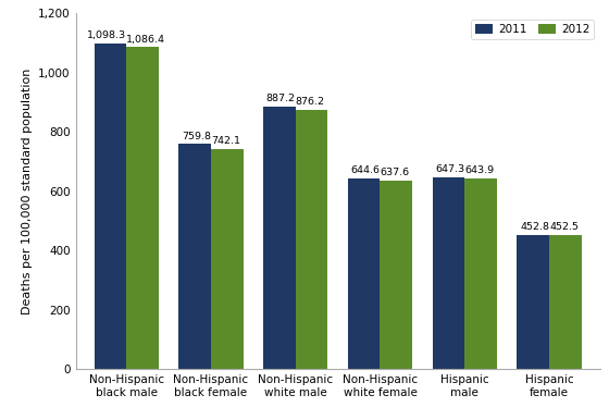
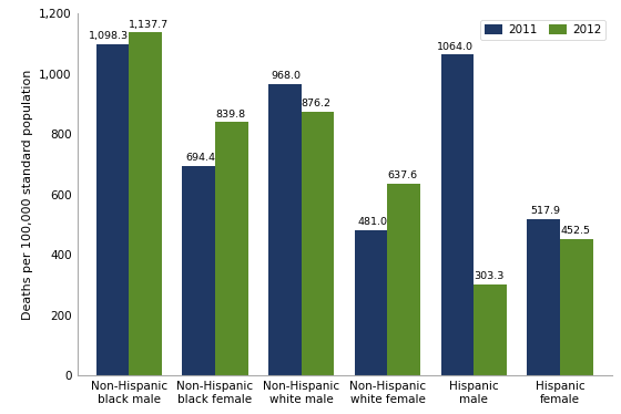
2012/Non-Hispanic black male: 1,086.4 -> 1,137.7
2011/Non-Hispanic black female: 759.8 -> 694.4
2012/Non-Hispanic black female: 742.1 -> 839.8
2011/Non-Hispanic white male: 887.2 -> 968.0
2011/Non-Hispanic white female: 644.6 -> 481.0
2011/Hispanic male: 647.3 -> 1064.0
2012/Hispanic male: 643.9 -> 303.3
2011/Hispanic female: 452.8 -> 517.9
